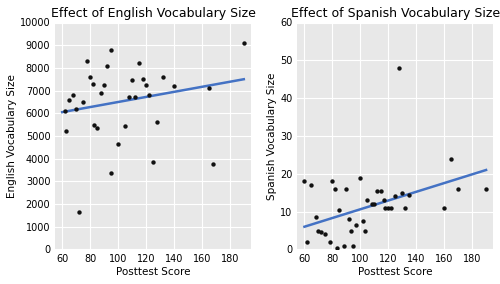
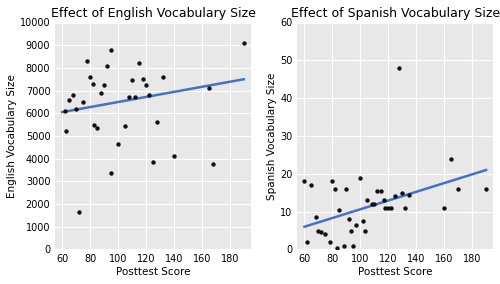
Effect of English Vocabulary Size/140: 7200 -> 4100
